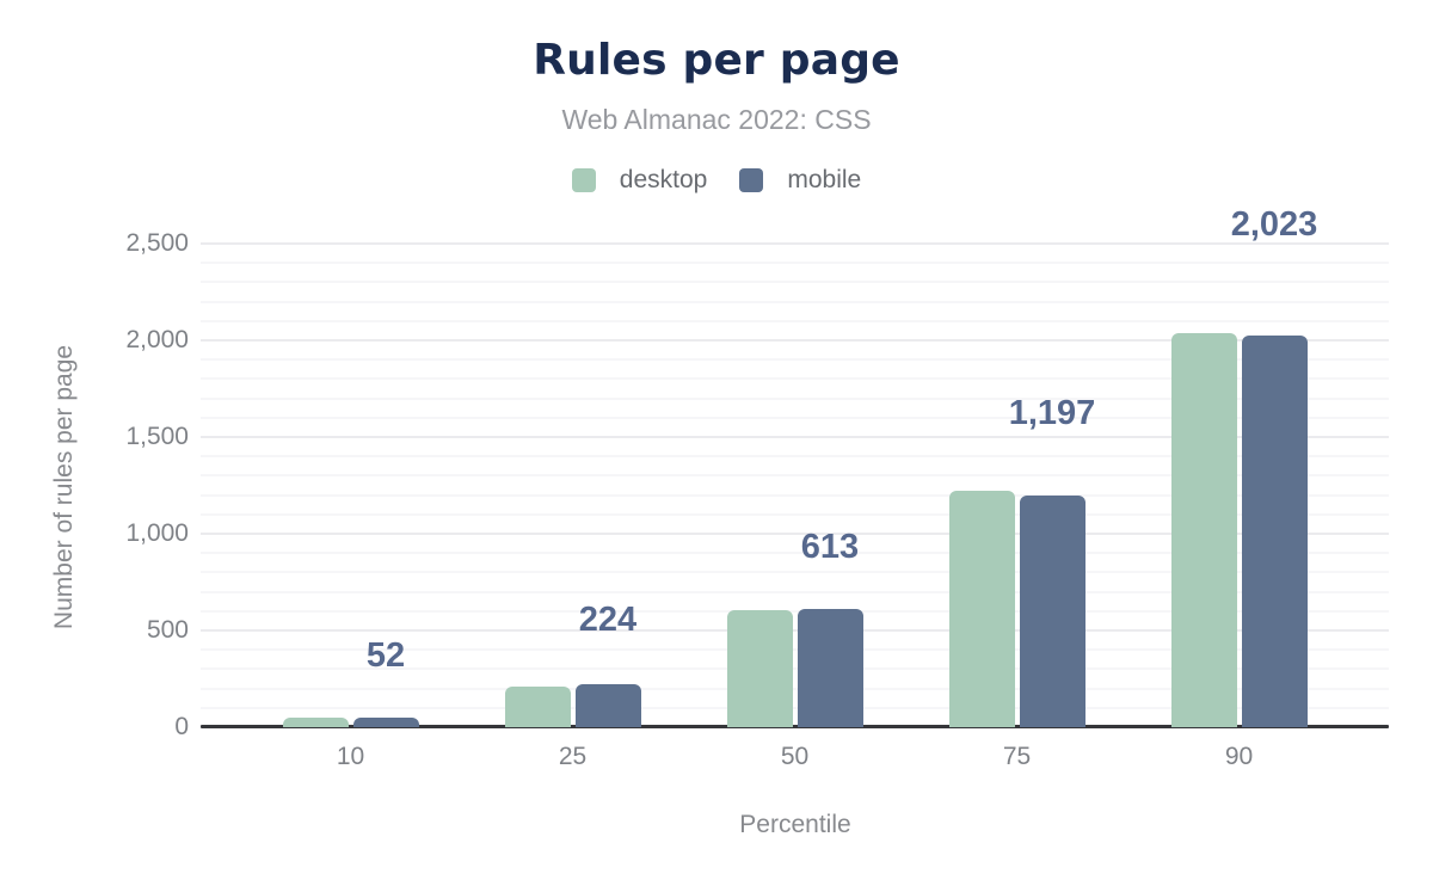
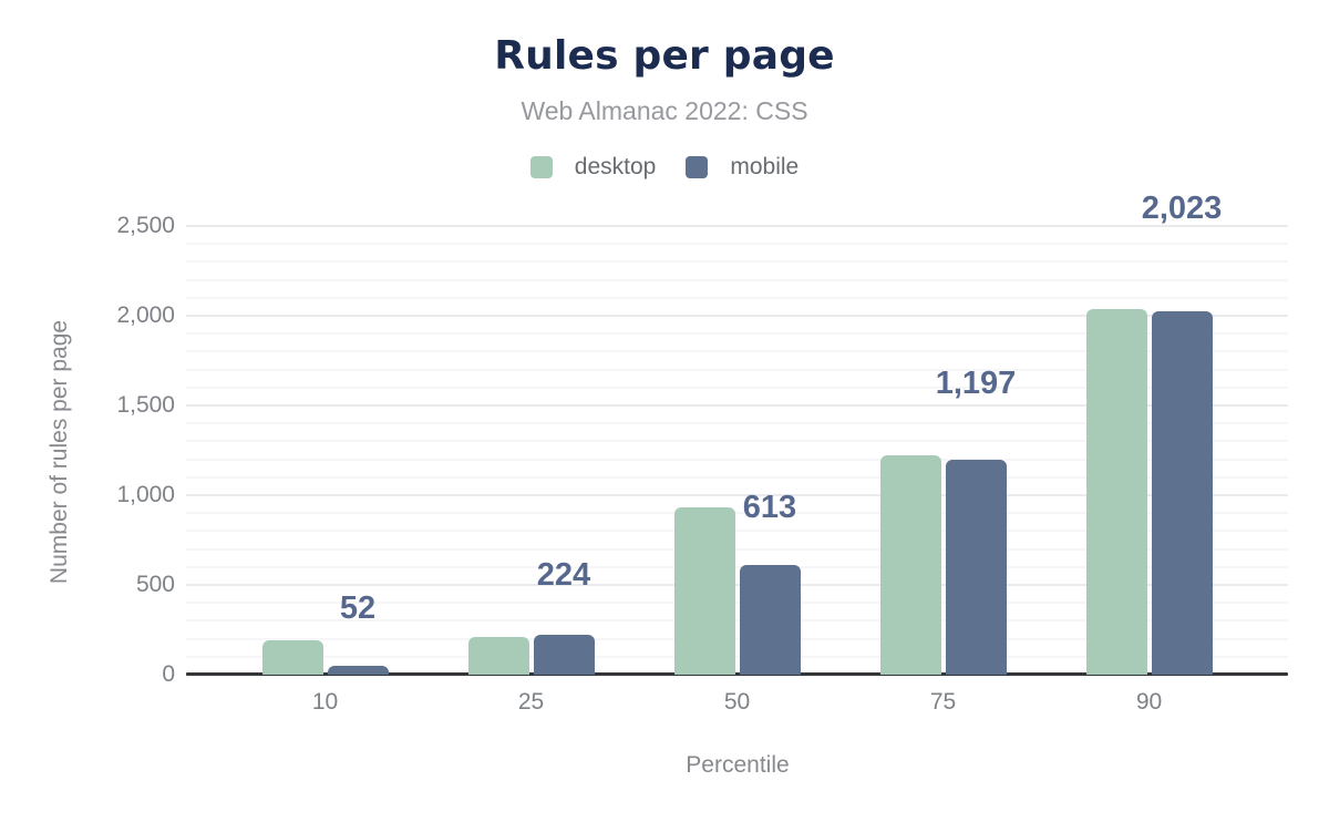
desktop/10: 50 -> 190
desktop/50: 610 -> 930
